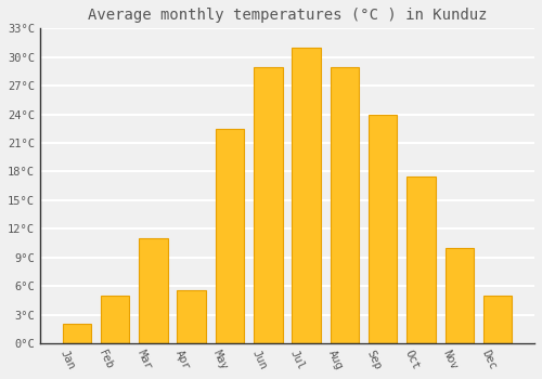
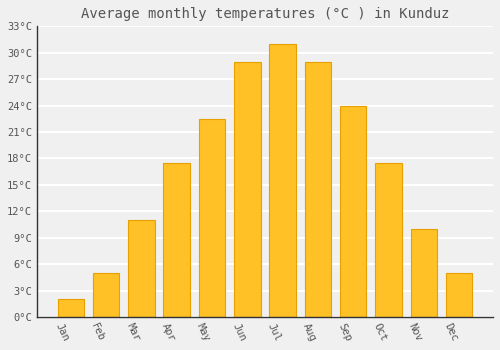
Apr: 5.6°C -> 17.5°C
